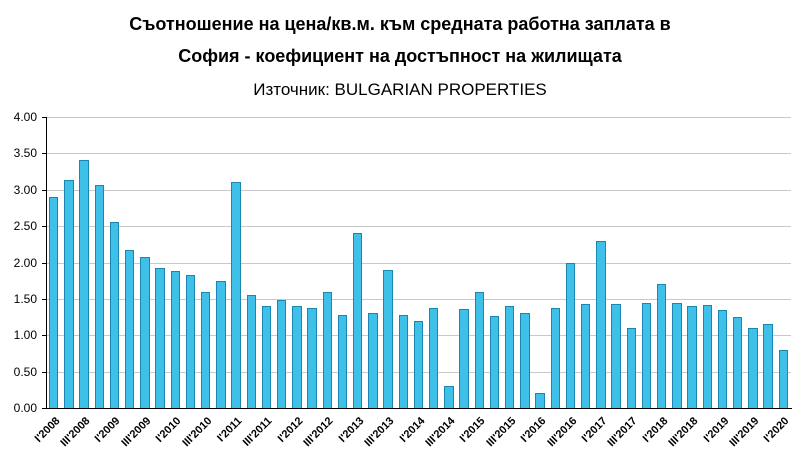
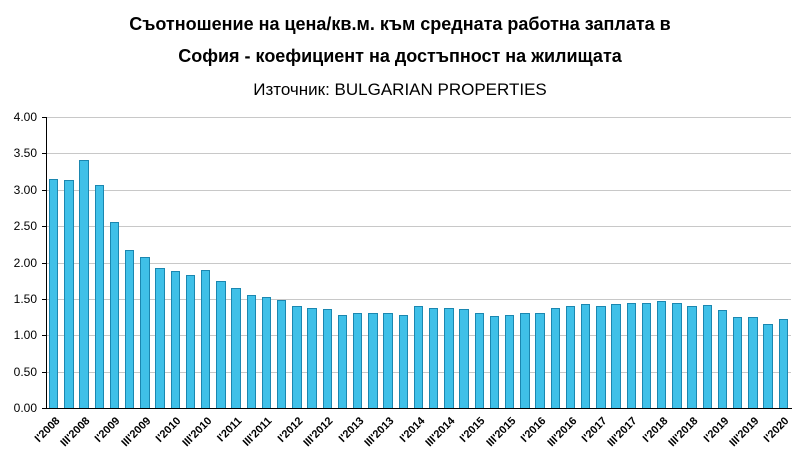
I'2008: 2.9 -> 3.1
III'2010: 1.6 -> 1.9
I'2011: 3.1 -> 1.6
III'2011: 1.4 -> 1.5
III'2012: 1.6 -> 1.4
I'2013: 2.4 -> 1.3
III'2013: 1.9 -> 1.3
I'2014: 1.2 -> 1.4
III'2014: 0.3 -> 1.4
I'2015: 1.6 -> 1.3
III'2015: 1.4 -> 1.3
I'2016: 0.2 -> 1.3
III'2016: 2.0 -> 1.4
I'2017: 2.3 -> 1.4
III'2017: 1.1 -> 1.4
I'2018: 1.7 -> 1.5
III'2019: 1.1 -> 1.2
I'2020: 0.8 -> 1.2
